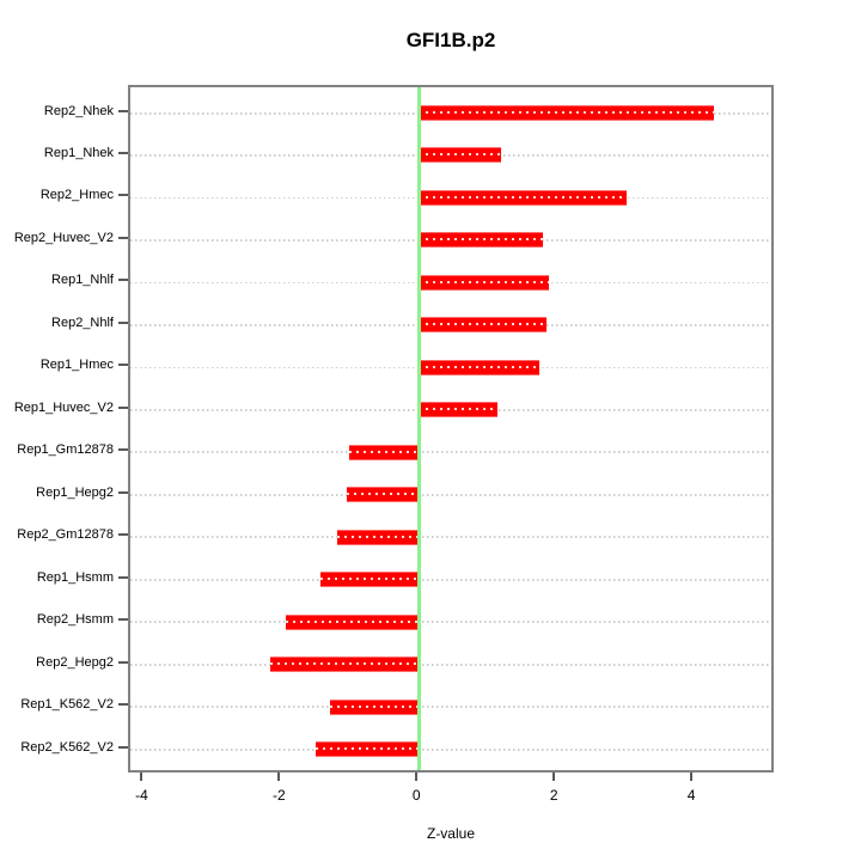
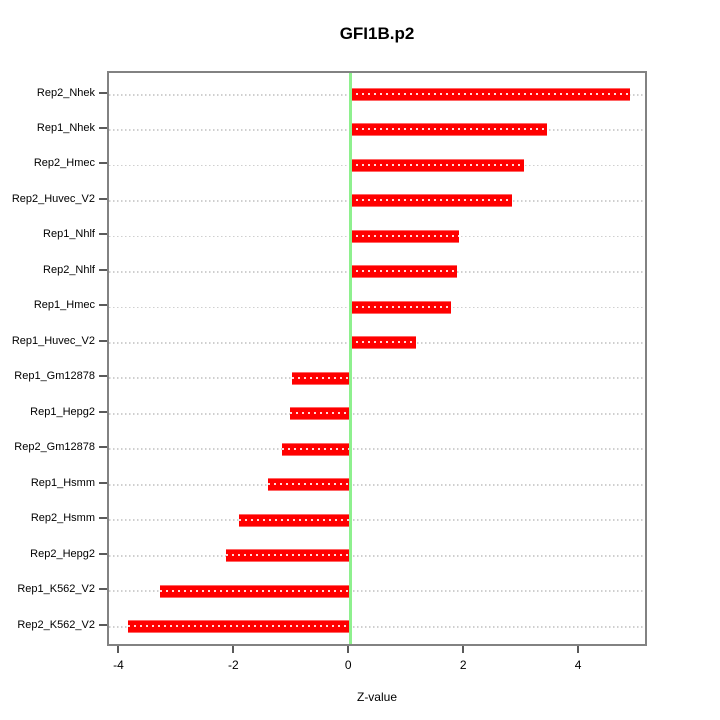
Rep2_Nhek: 4.3 -> 4.9
Rep1_Nhek: 1.2 -> 3.4
Rep2_Huvec_V2: 1.8 -> 2.8
Rep1_K562_V2: -1.3 -> -3.3
Rep2_K562_V2: -1.5 -> -3.9
